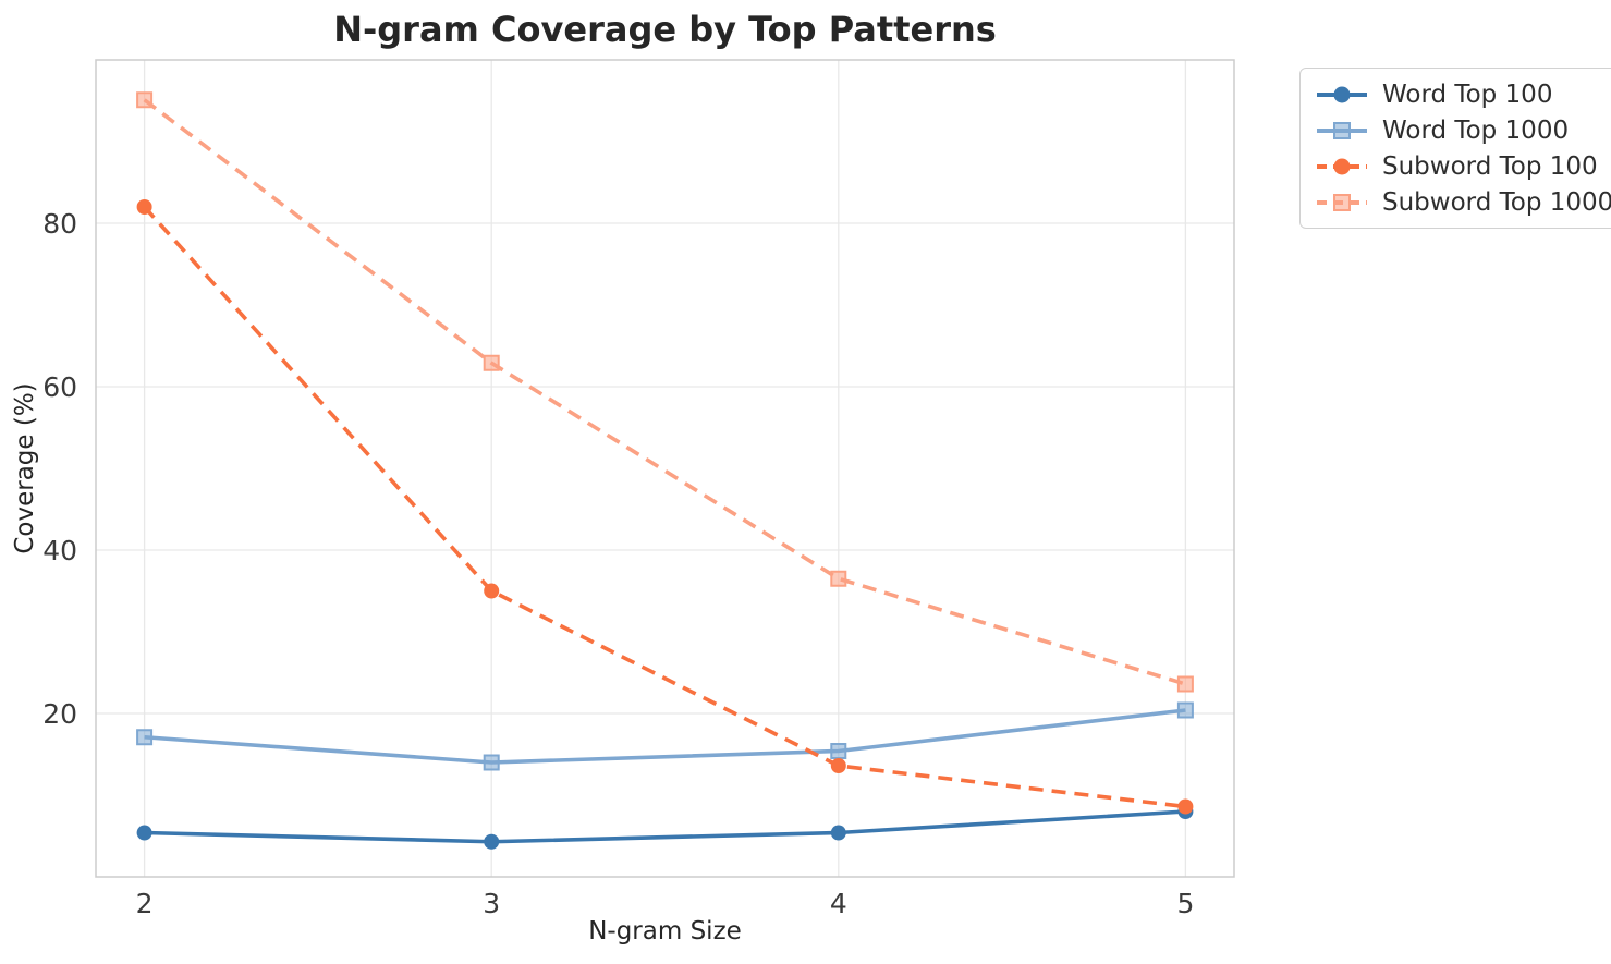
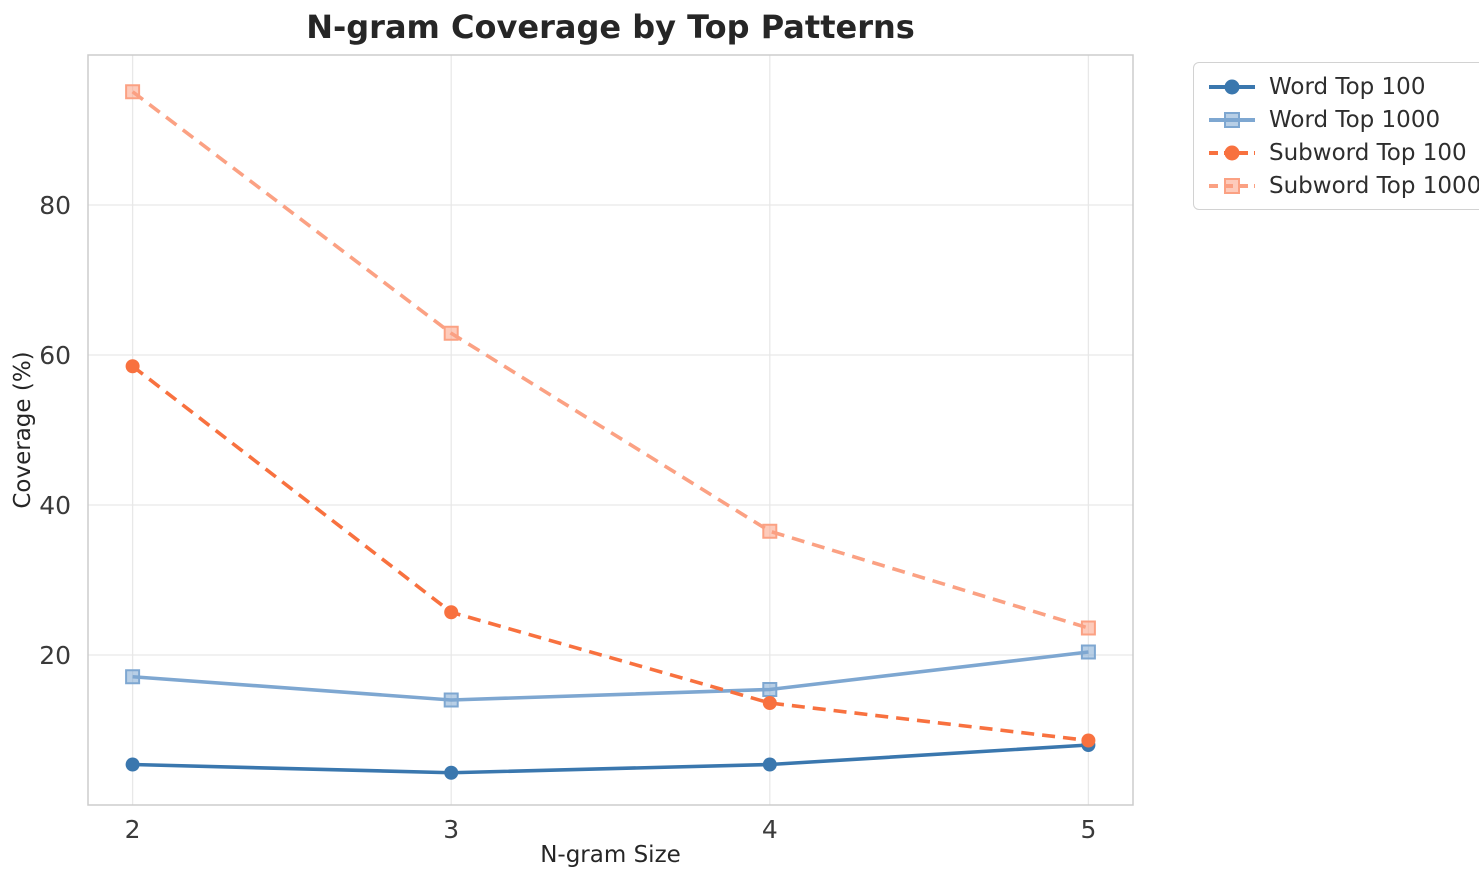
Subword Top 100/2: 82 -> 58
Subword Top 100/3: 35 -> 26
